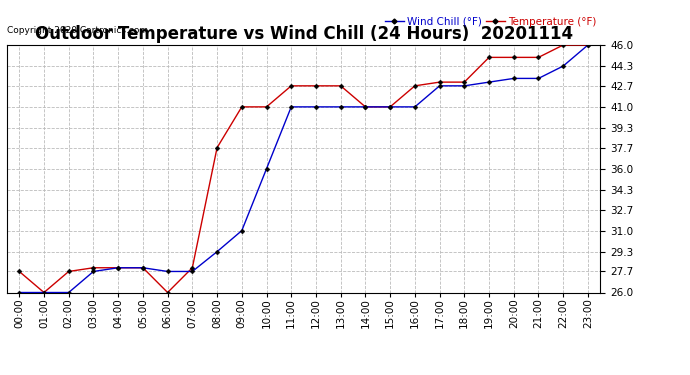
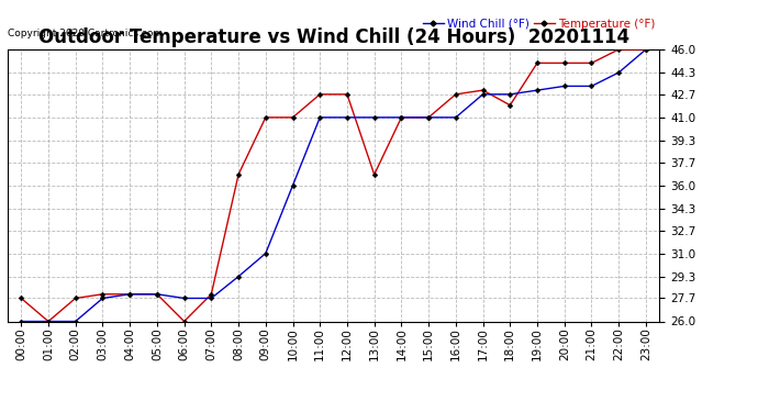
Temperature (°F)/08:00: 37.7 -> 36.8
Temperature (°F)/13:00: 42.7 -> 36.8
Temperature (°F)/18:00: 43.0 -> 41.9
